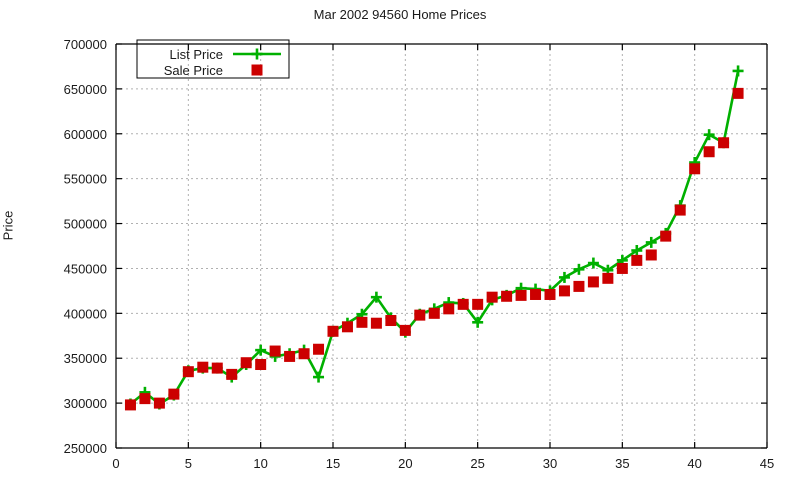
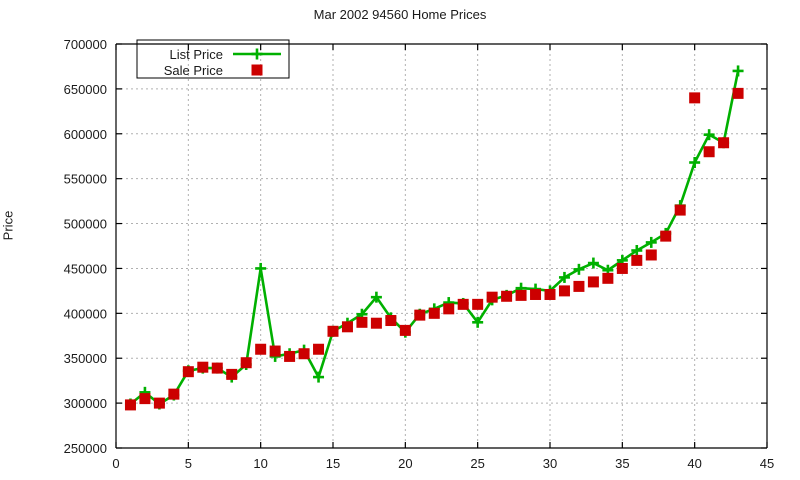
List Price/10: 360000 -> 450000
Sale Price/10: 340000 -> 360000
Sale Price/40: 560000 -> 640000
